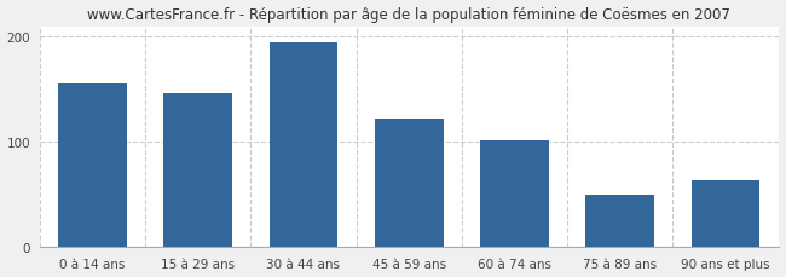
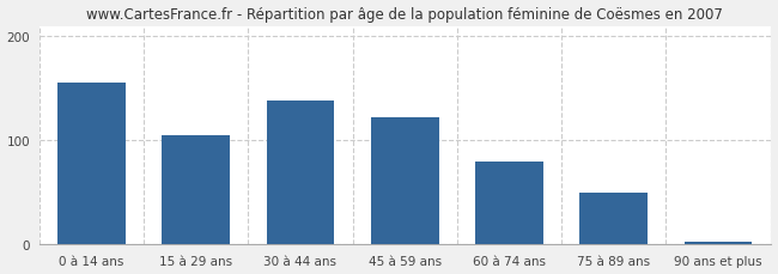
15 à 29 ans: 146 -> 105
30 à 44 ans: 194 -> 138
60 à 74 ans: 102 -> 80
90 ans et plus: 64 -> 3
